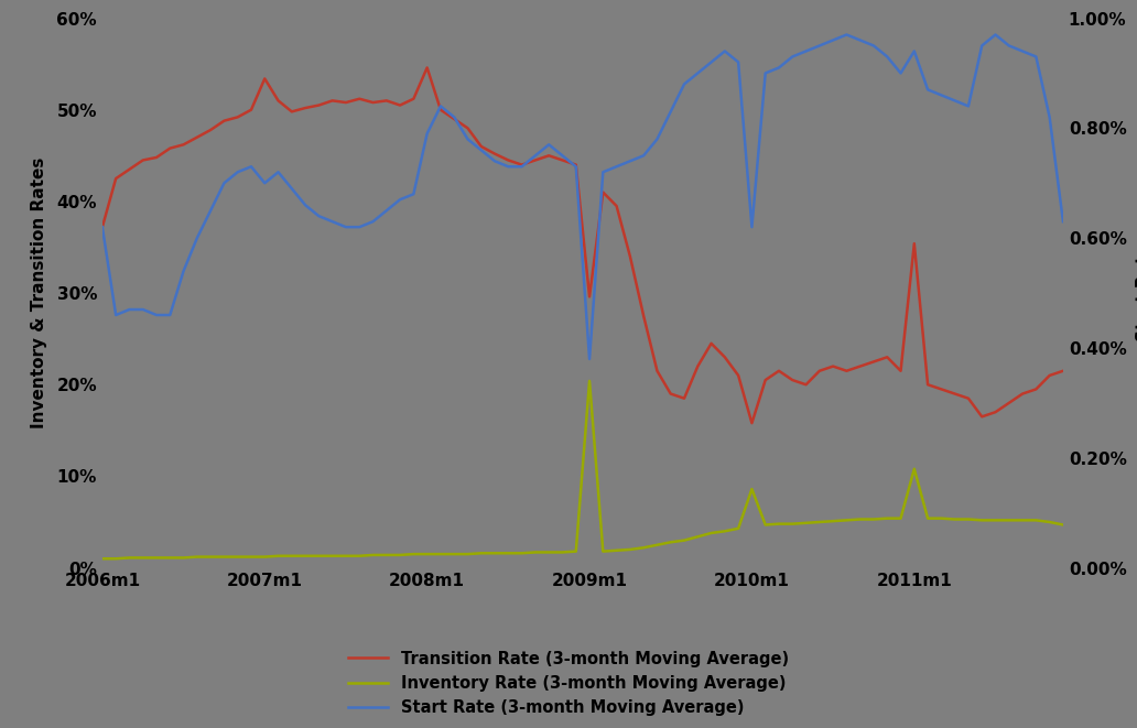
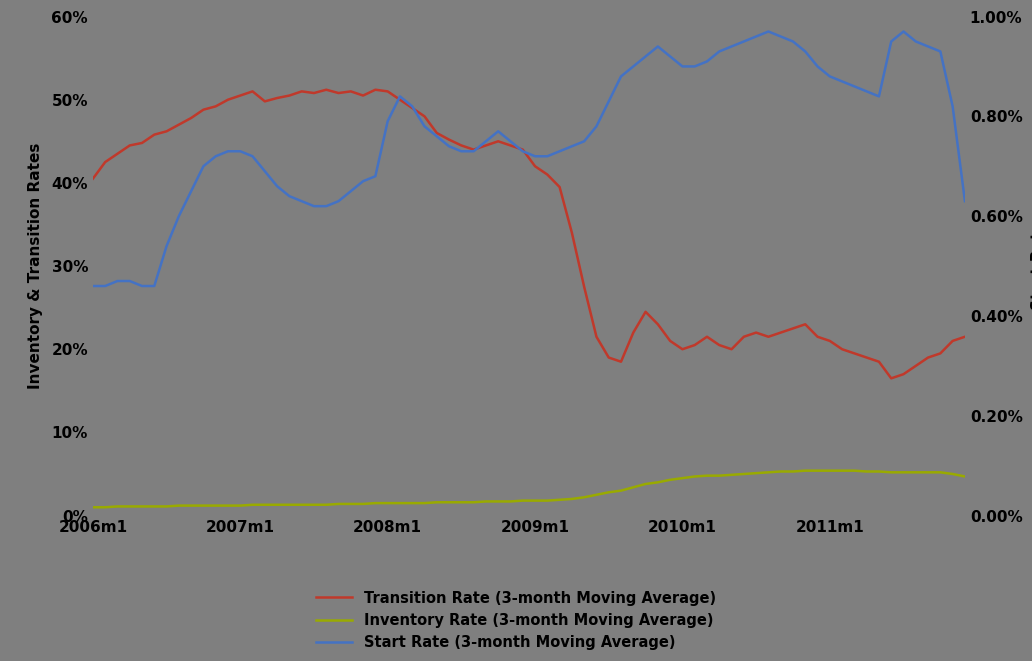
Transition Rate (3-month Moving Average)/2006m1: 37.2% -> 40.5%
Start Rate (3-month Moving Average)/2006m1: 0.62% -> 0.46%
Transition Rate (3-month Moving Average)/2007m1: 53.4% -> 50.5%
Start Rate (3-month Moving Average)/2007m1: 0.70% -> 0.73%
Transition Rate (3-month Moving Average)/2008m1: 54.6% -> 51.0%
Transition Rate (3-month Moving Average)/2009m1: 29.6% -> 42.0%
Inventory Rate (3-month Moving Average)/2009m1: 20.4% -> 1.8%
Start Rate (3-month Moving Average)/2009m1: 0.38% -> 0.72%
Transition Rate (3-month Moving Average)/2010m1: 15.8% -> 20.0%
Inventory Rate (3-month Moving Average)/2010m1: 8.6% -> 4.5%
Start Rate (3-month Moving Average)/2010m1: 0.62% -> 0.90%
Transition Rate (3-month Moving Average)/2011m1: 35.4% -> 21.0%
Inventory Rate (3-month Moving Average)/2011m1: 10.8% -> 5.4%
Start Rate (3-month Moving Average)/2011m1: 0.94% -> 0.88%
